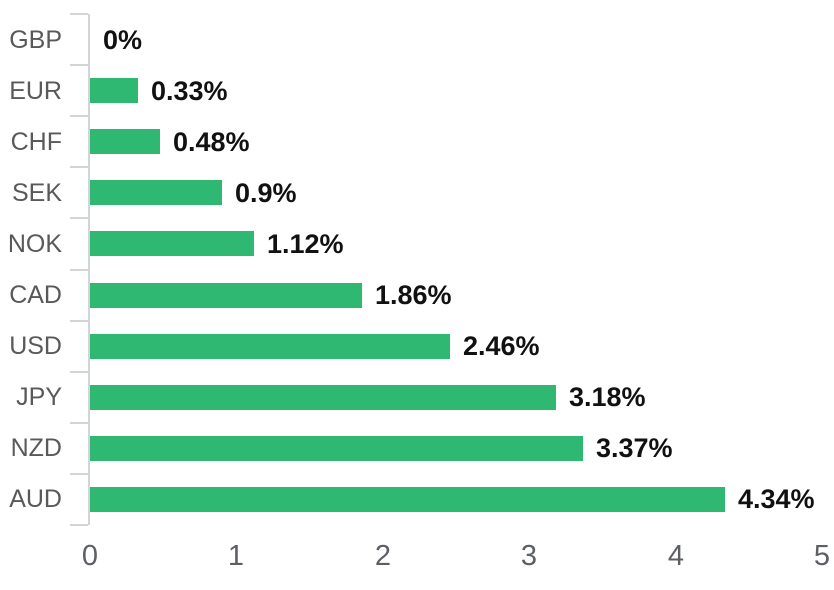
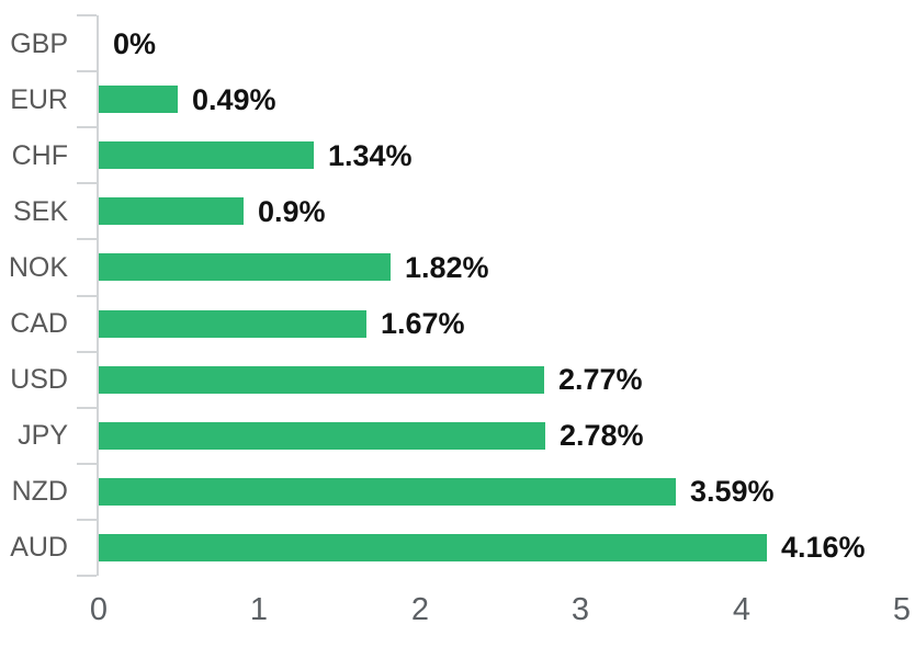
EUR: 0.33% -> 0.49%
CHF: 0.48% -> 1.34%
NOK: 1.12% -> 1.82%
CAD: 1.86% -> 1.67%
USD: 2.46% -> 2.77%
JPY: 3.18% -> 2.78%
NZD: 3.37% -> 3.59%
AUD: 4.34% -> 4.16%
